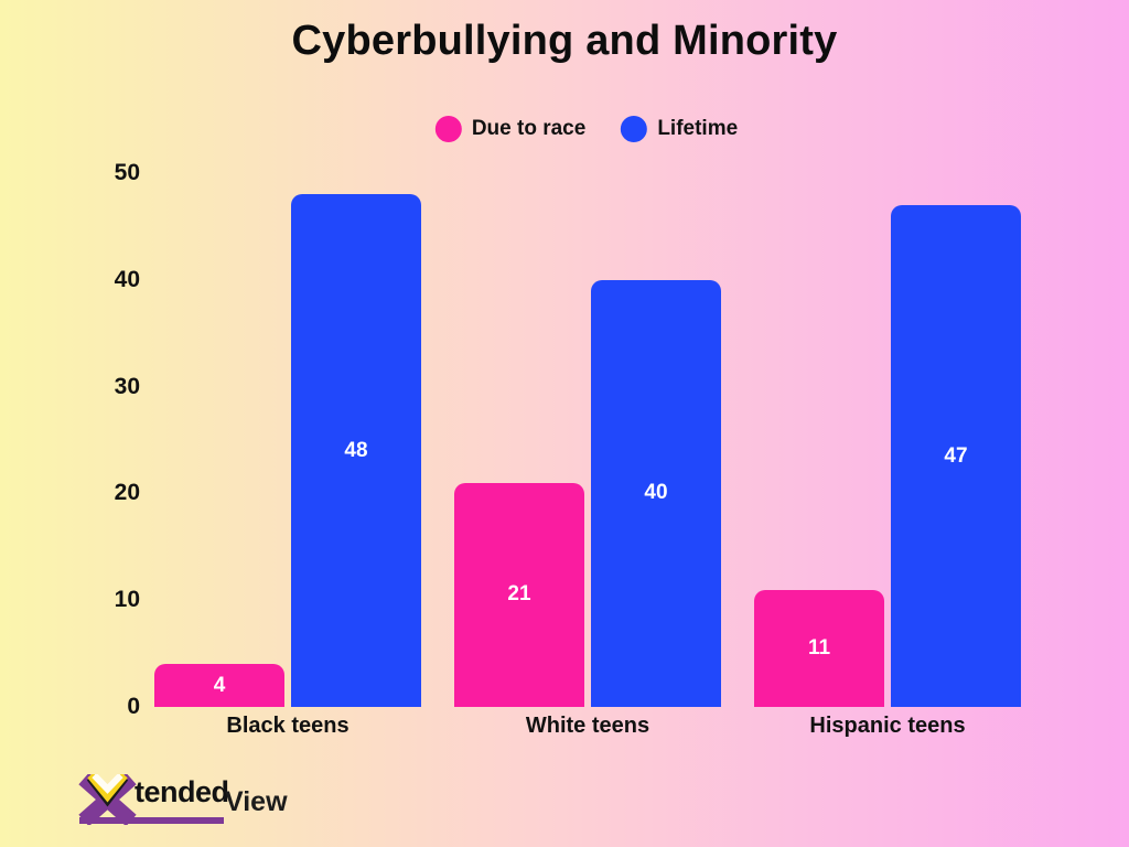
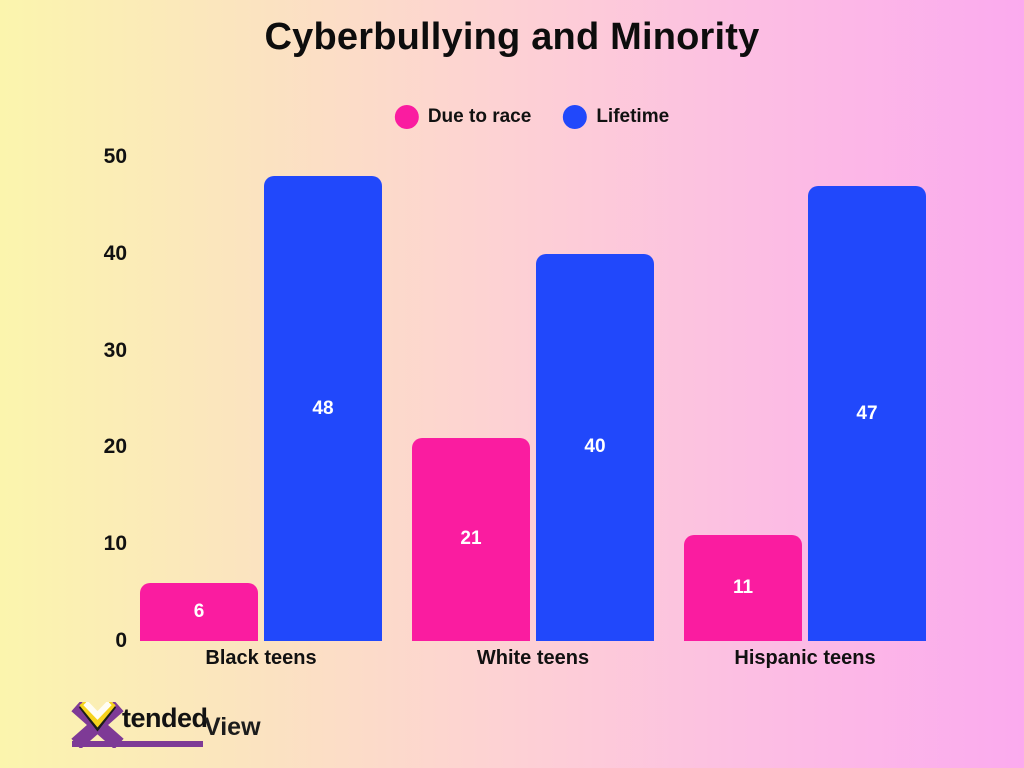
Due to race/Black teens: 4 -> 6
